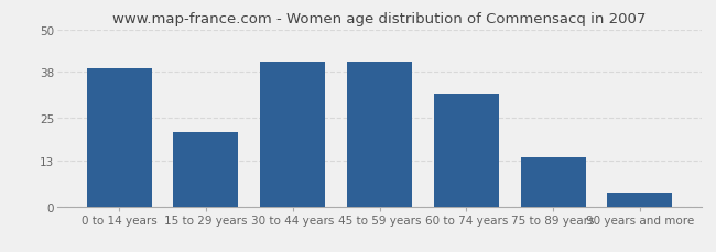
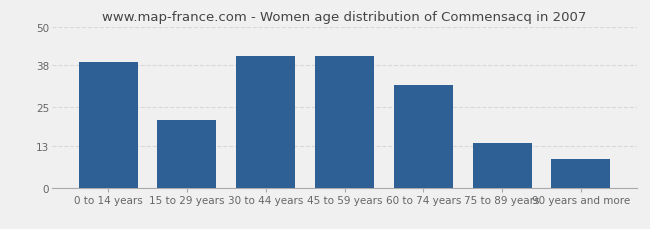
90 years and more: 4 -> 9
